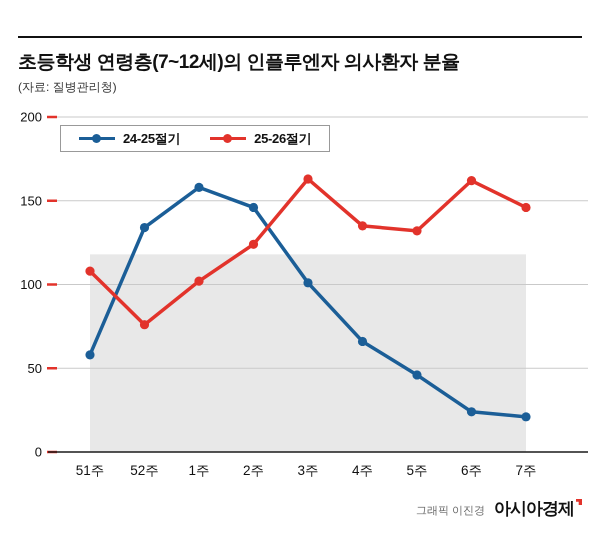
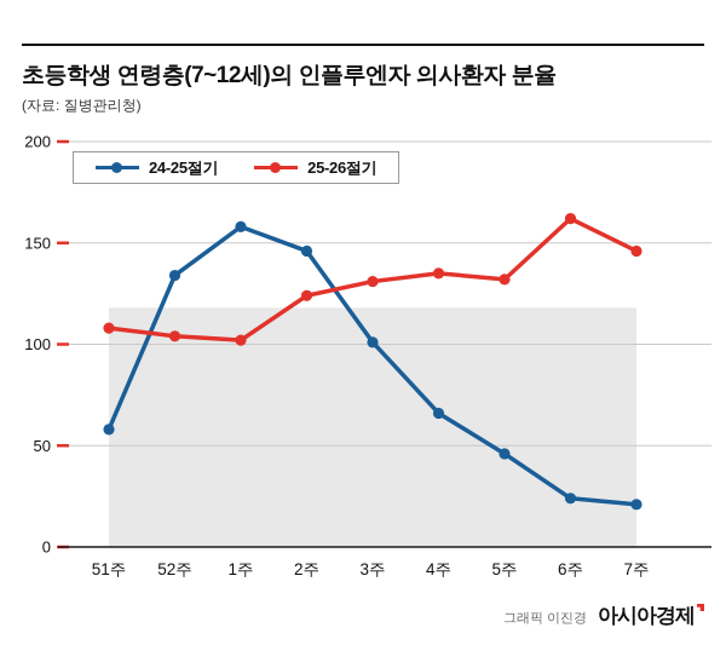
25-26절기/52주: 76 -> 104
25-26절기/3주: 163 -> 131
